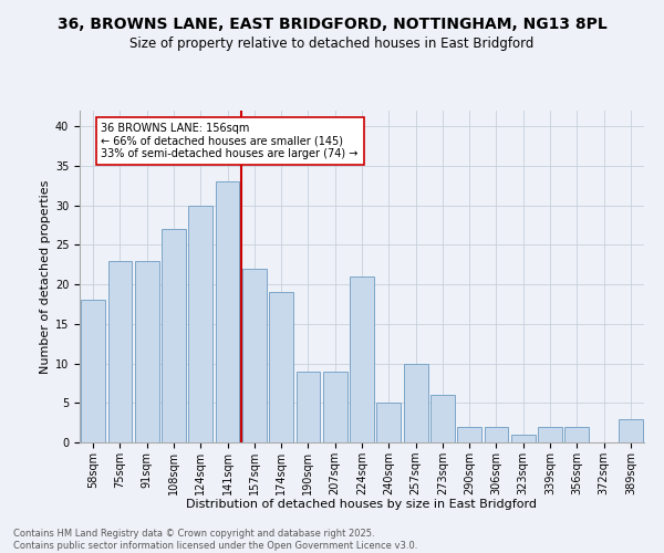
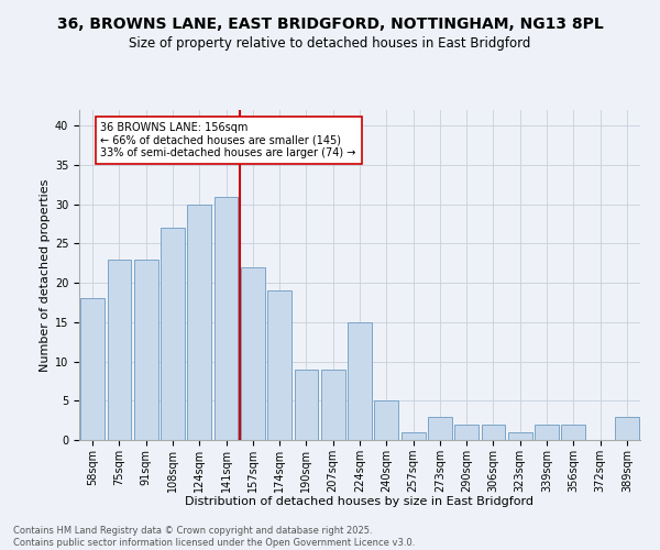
141sqm: 33 -> 31
224sqm: 21 -> 15
257sqm: 10 -> 1
273sqm: 6 -> 3
